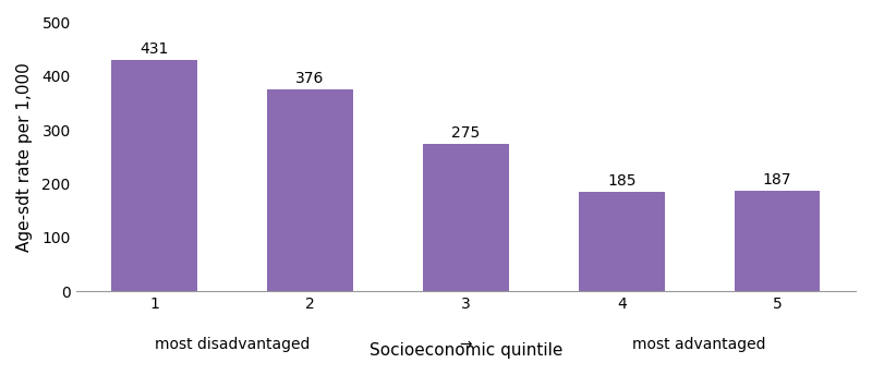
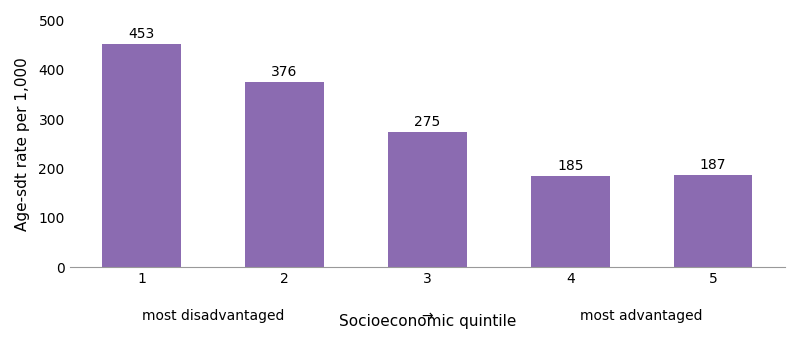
1: 431 -> 453
